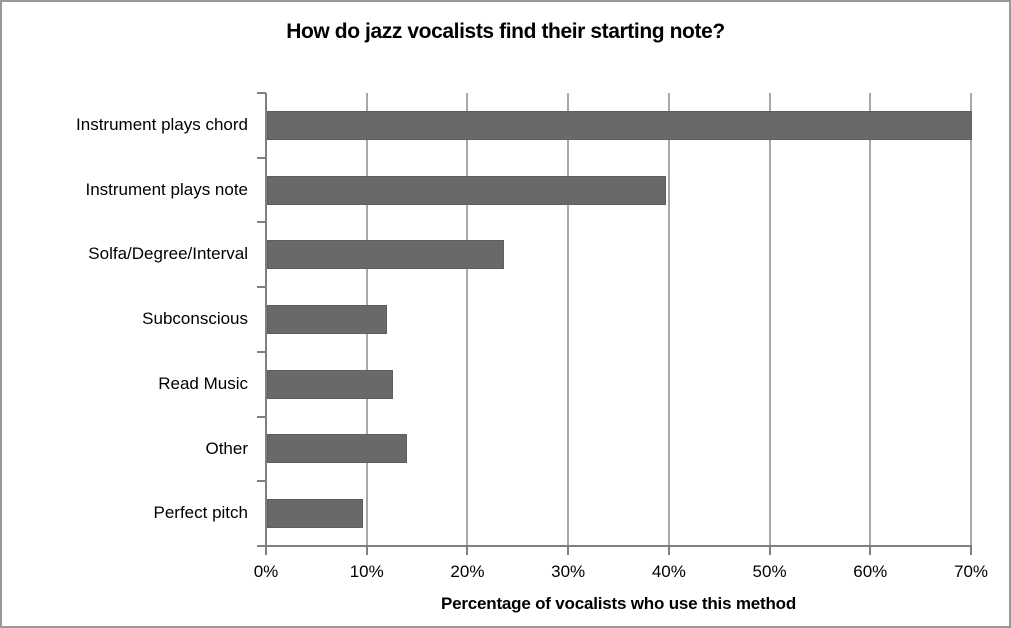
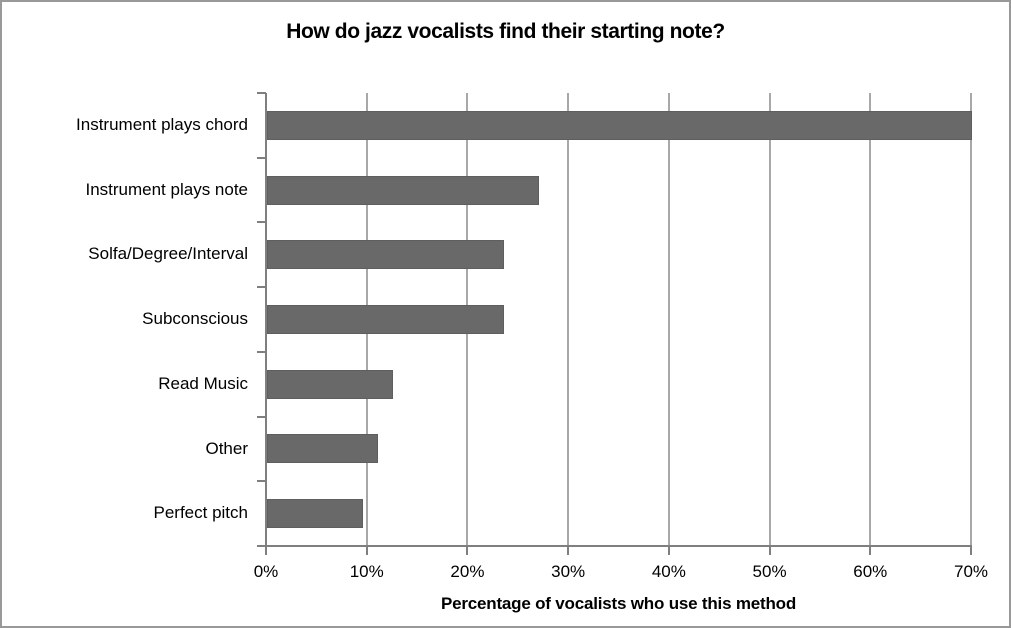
Instrument plays note: 39.6% -> 27.0%
Subconscious: 11.9% -> 23.5%
Other: 13.9% -> 11.0%
